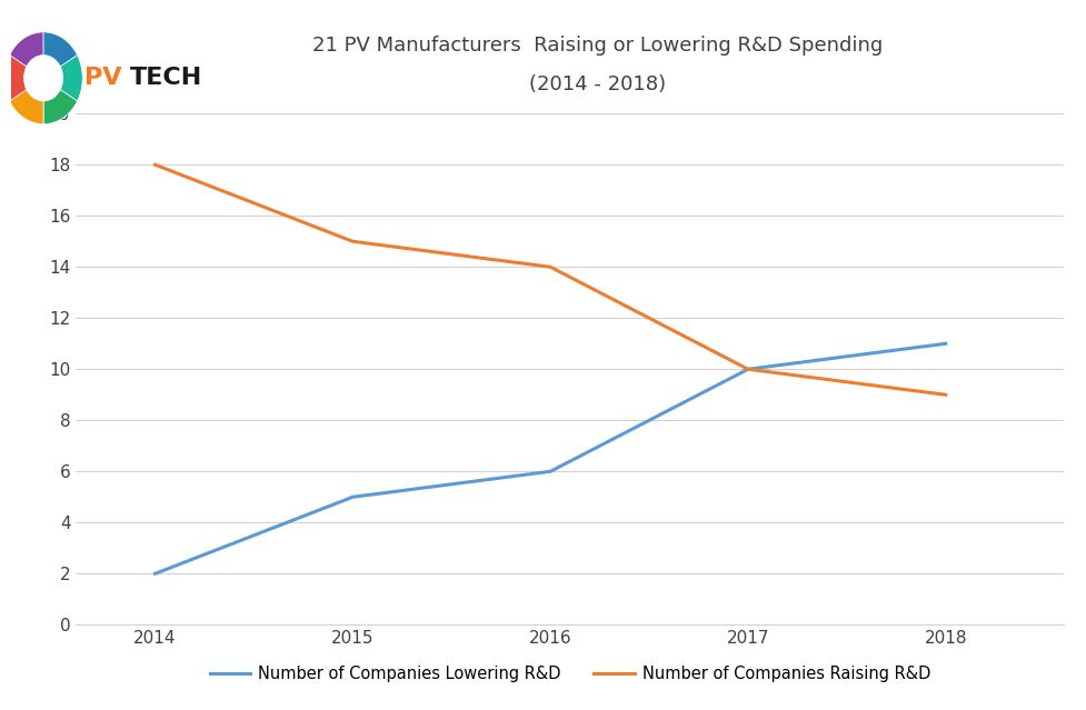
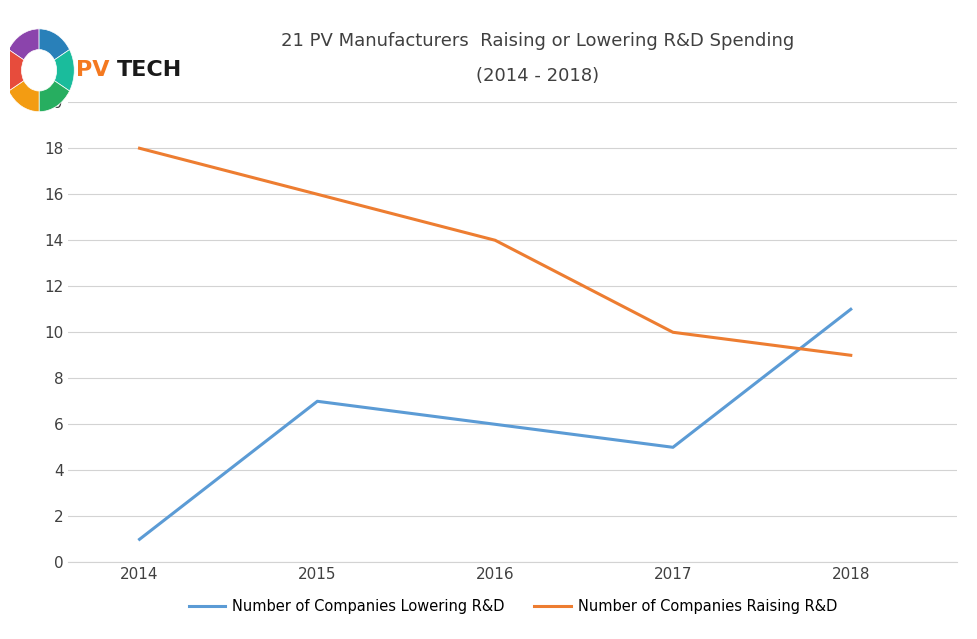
Number of Companies Lowering R&D/2014: 2 -> 1
Number of Companies Lowering R&D/2015: 5 -> 7
Number of Companies Raising R&D/2015: 15 -> 16
Number of Companies Lowering R&D/2017: 10 -> 5
